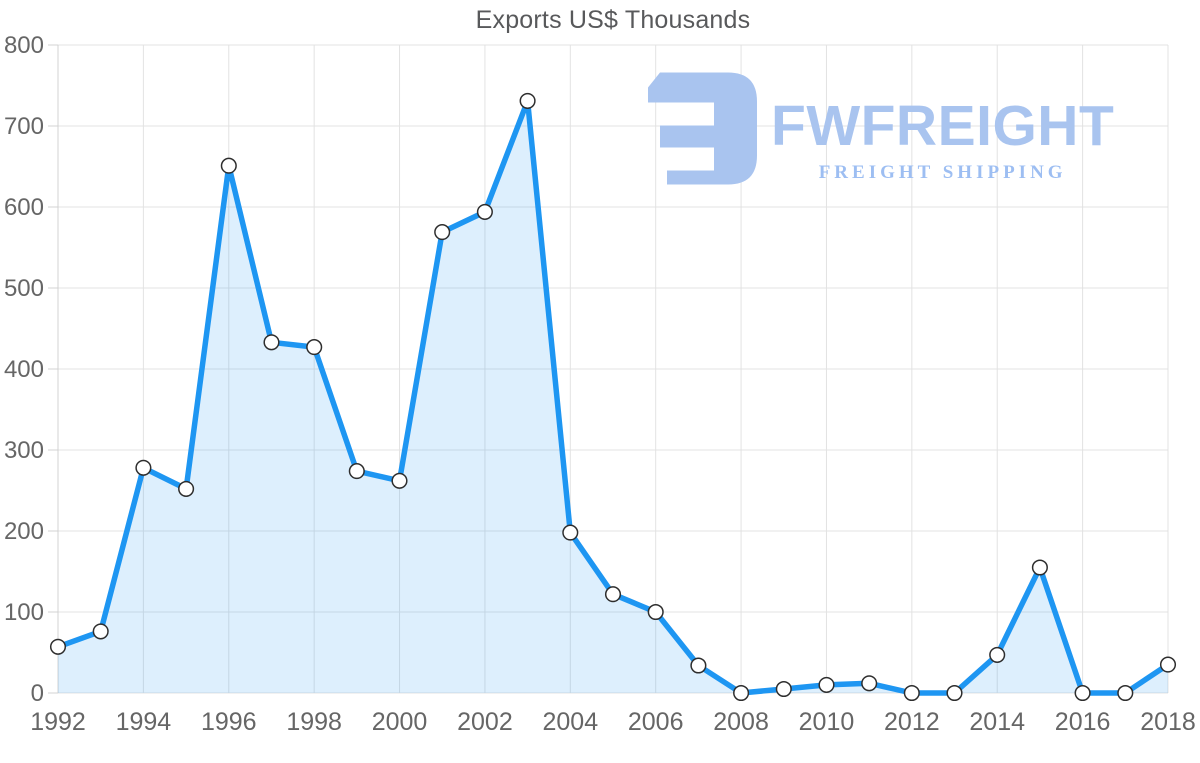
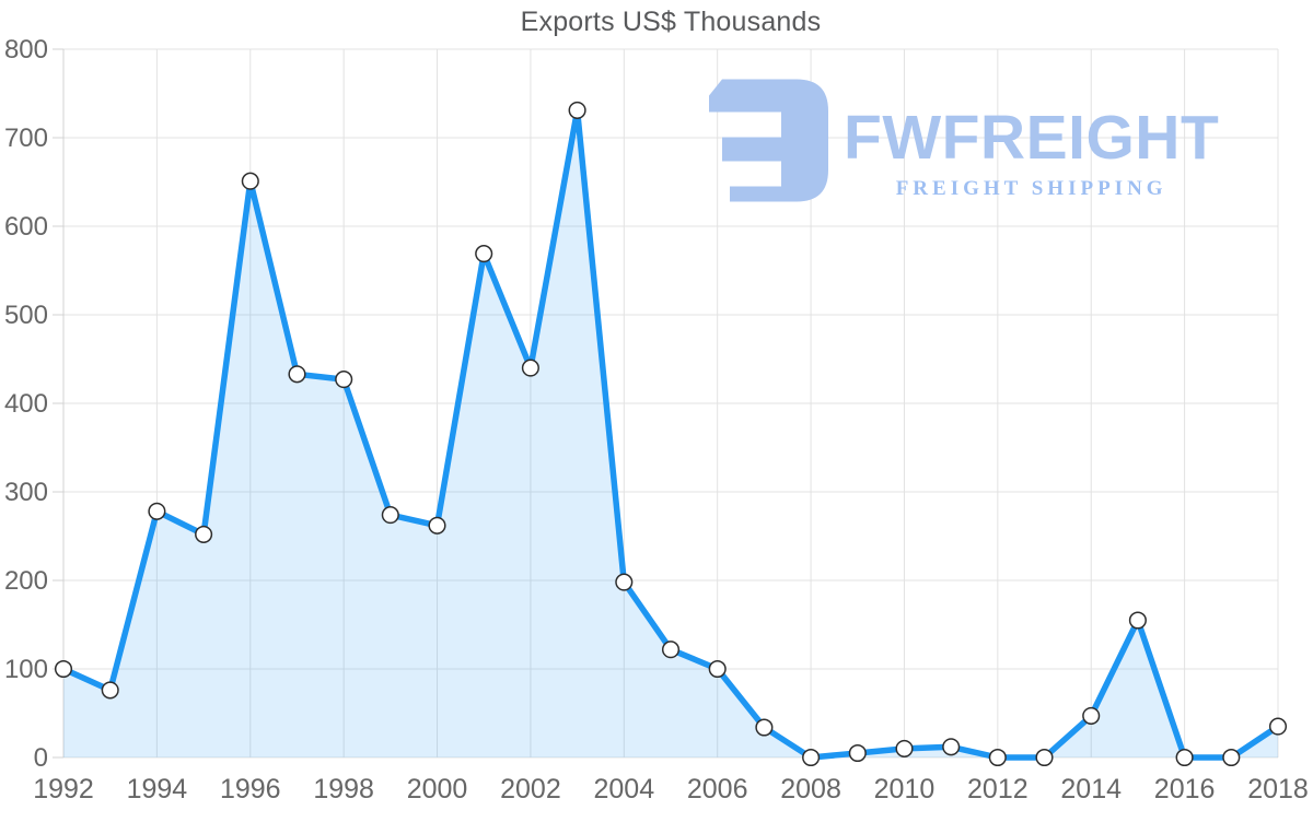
1992: 60 -> 100
2002: 590 -> 440
